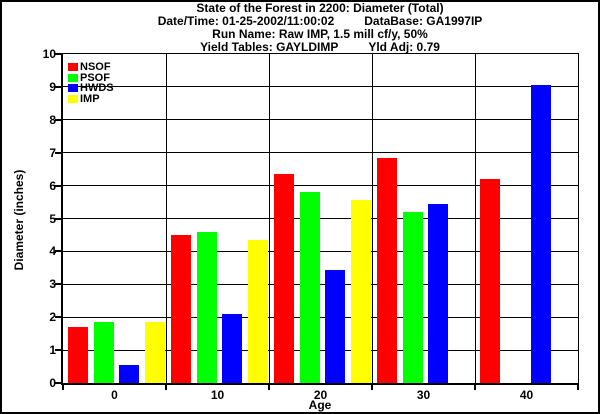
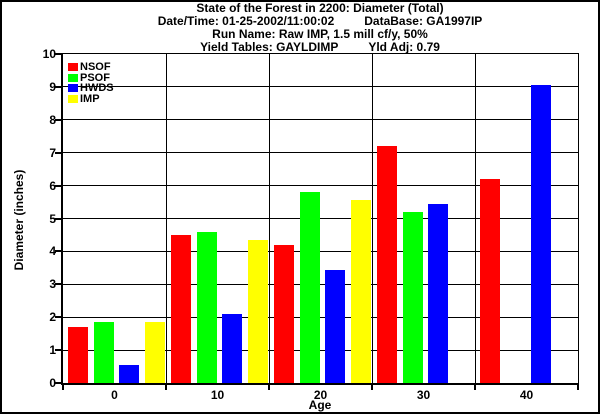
NSOF/20: 6.3 -> 4.2
NSOF/30: 6.8 -> 7.2
